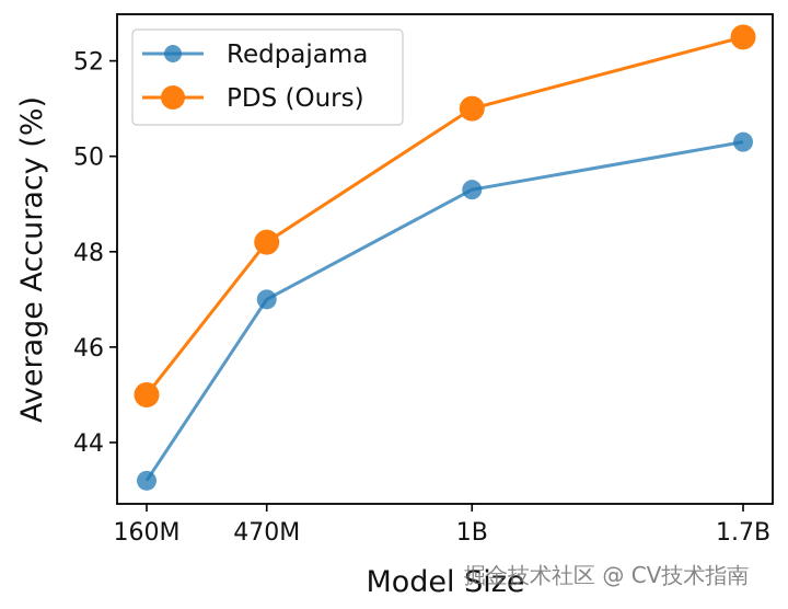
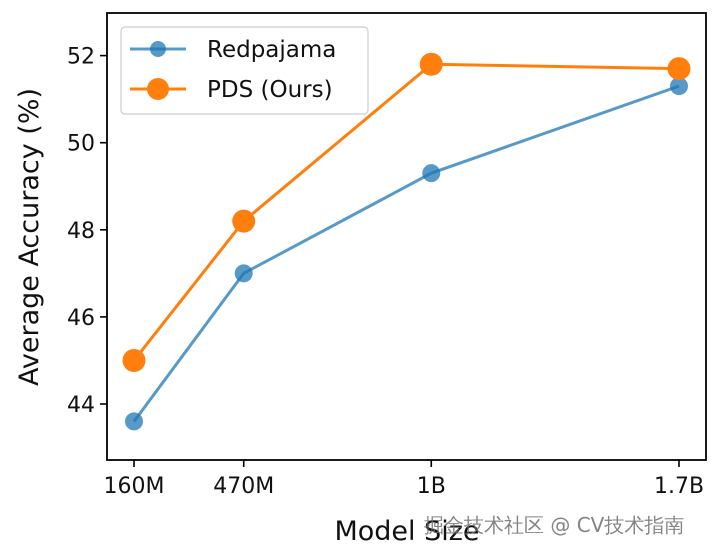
Redpajama/160M: 43.2 -> 43.6
PDS (Ours)/1B: 51.0 -> 51.8
Redpajama/1.7B: 50.3 -> 51.3
PDS (Ours)/1.7B: 52.5 -> 51.7
